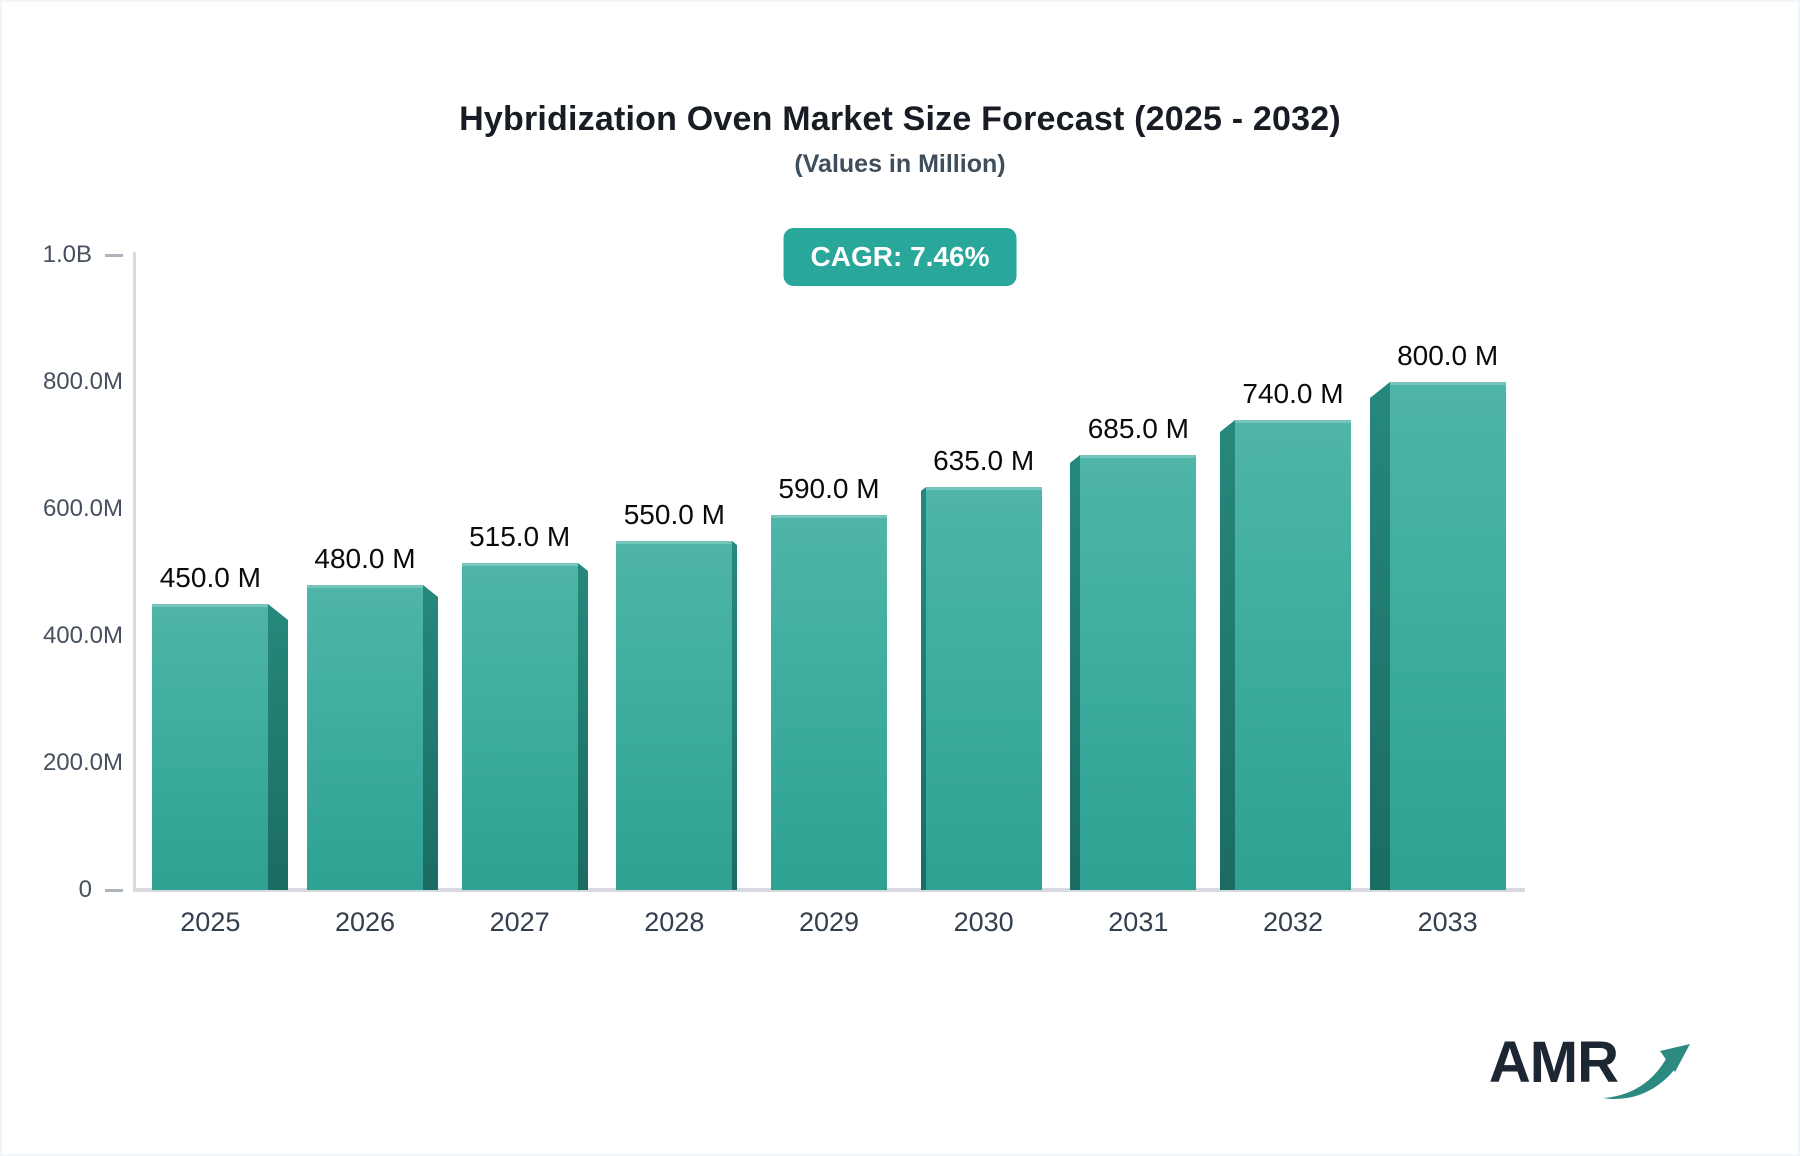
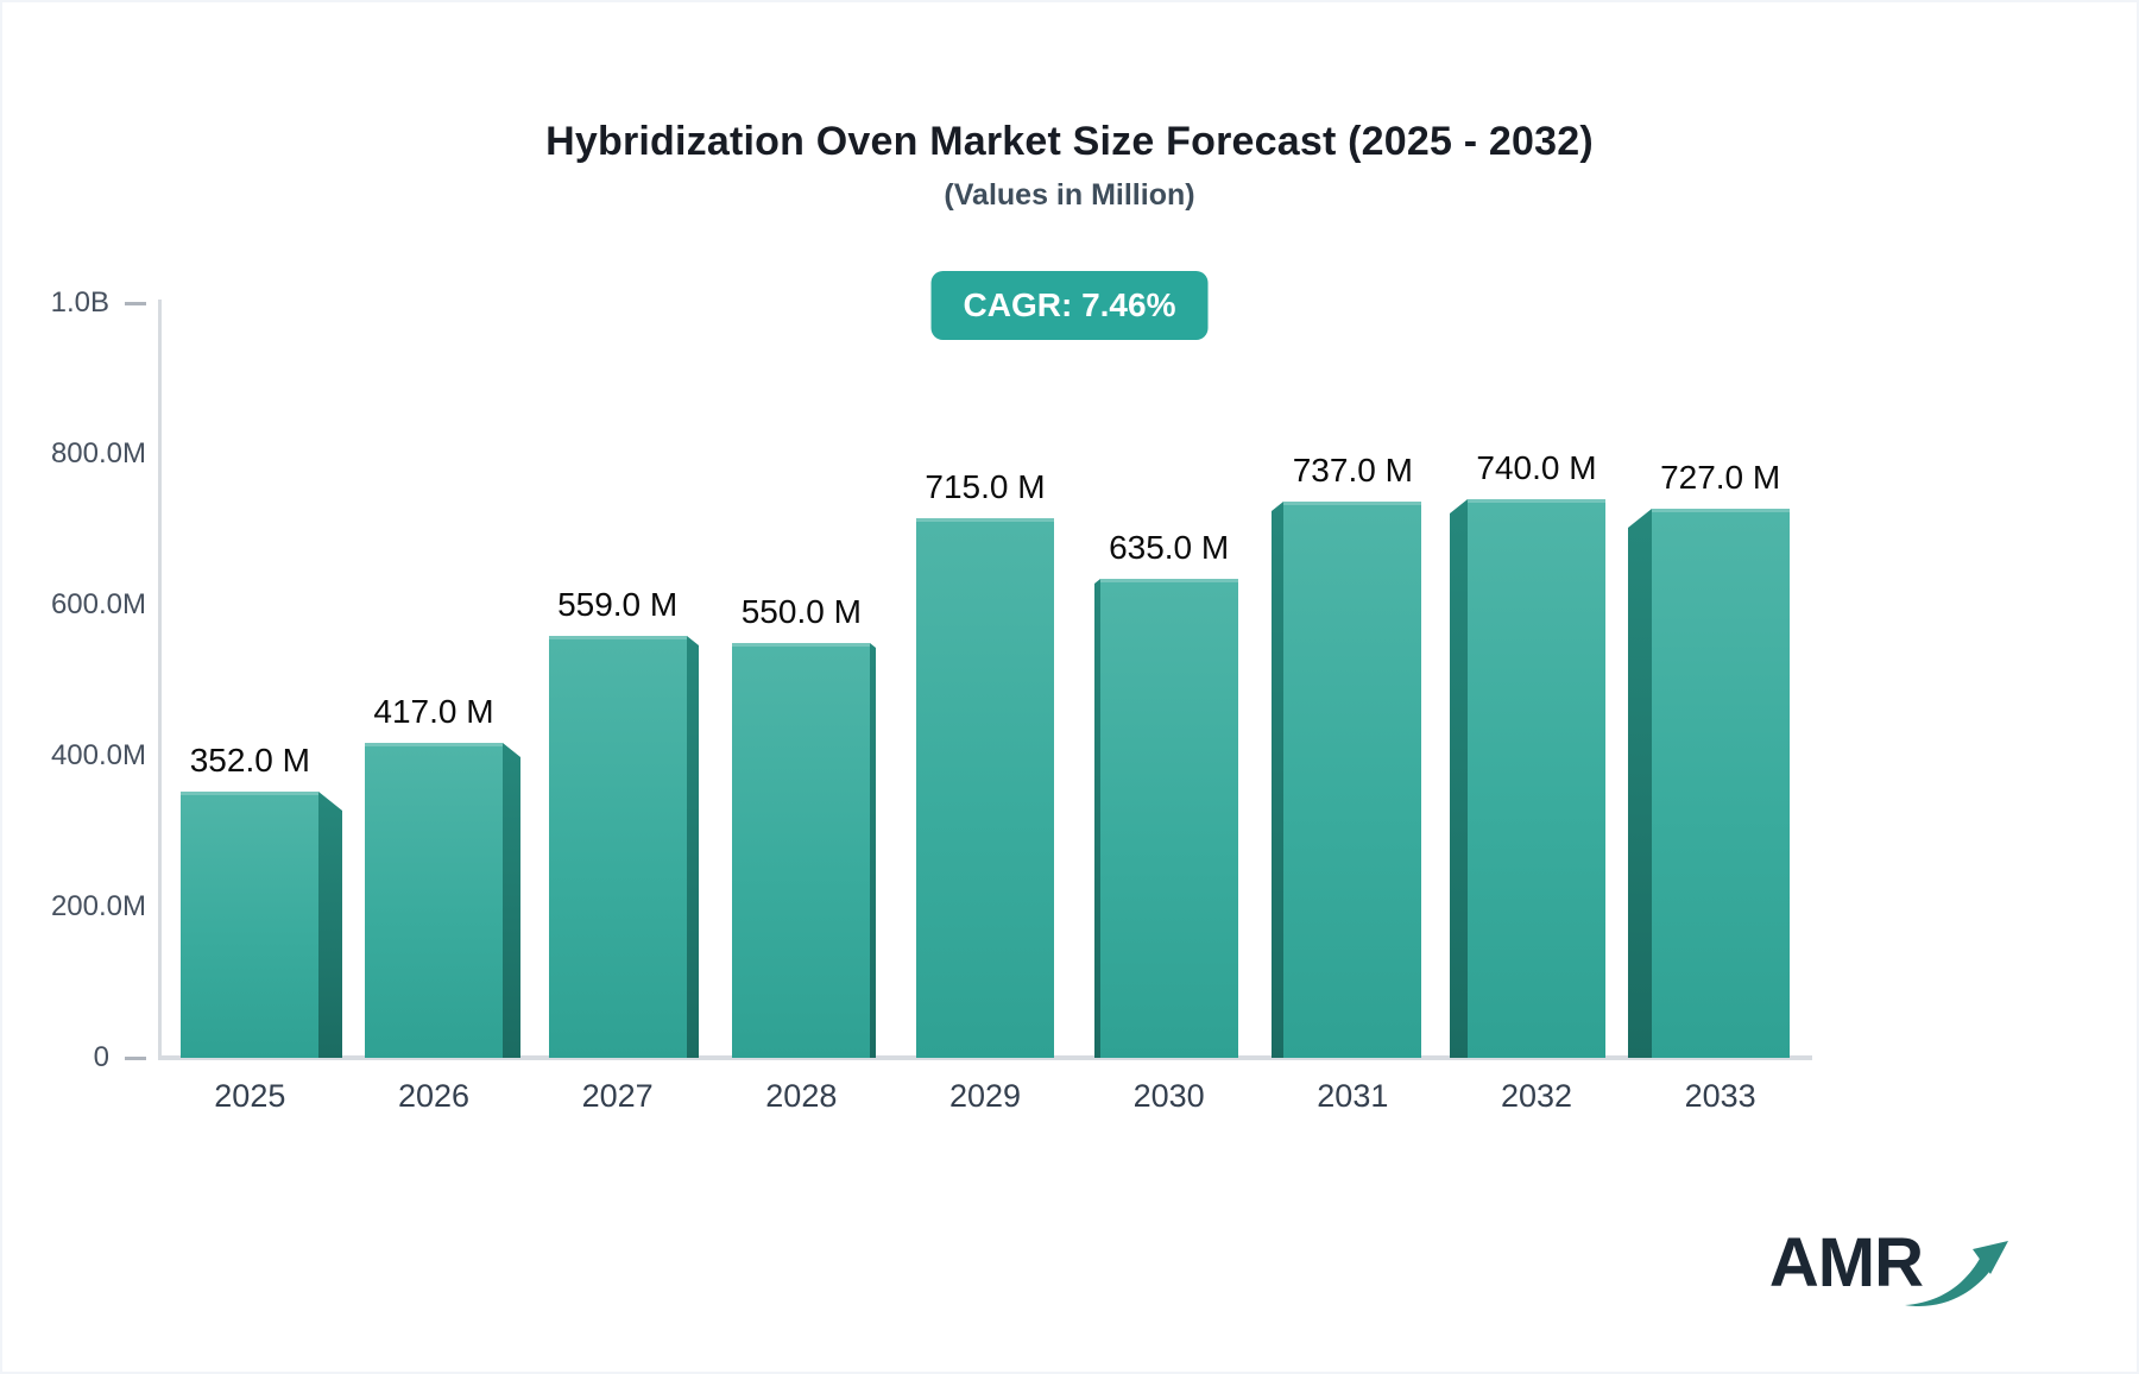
2025: 450.0 -> 352.0
2026: 480.0 -> 417.0
2027: 515.0 -> 559.0
2029: 590.0 -> 715.0
2031: 685.0 -> 737.0
2033: 800.0 -> 727.0
